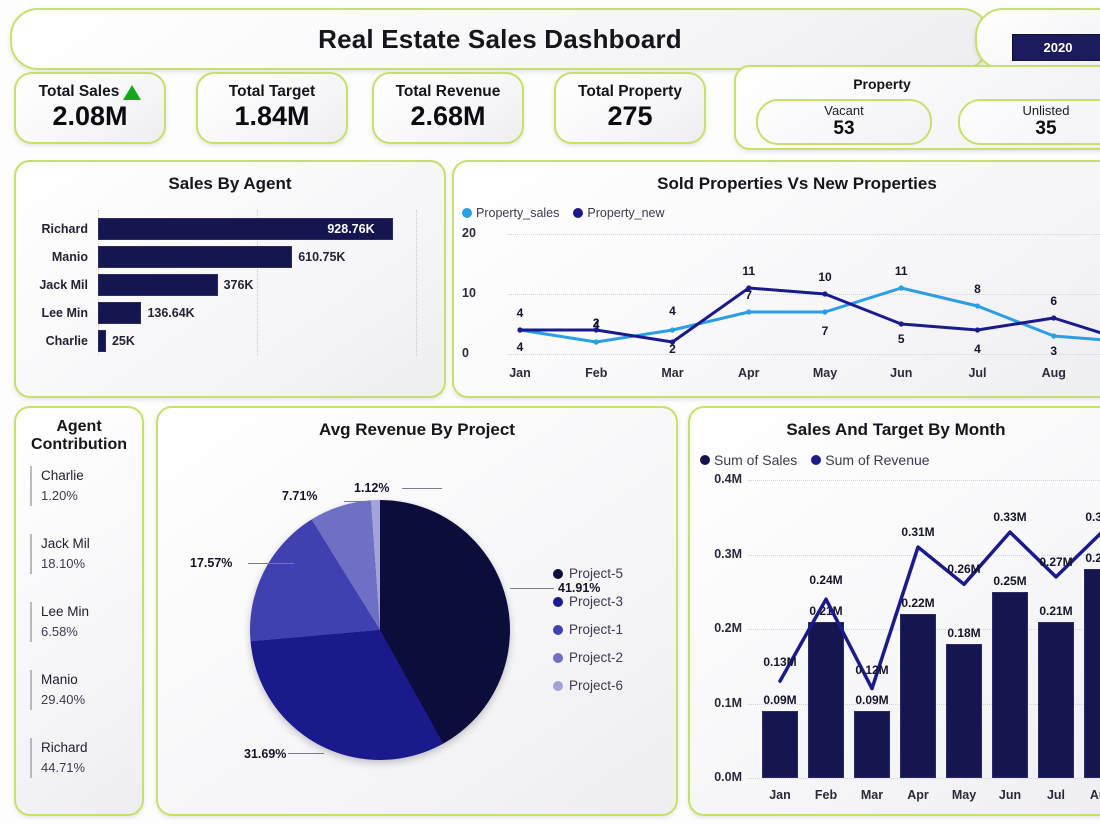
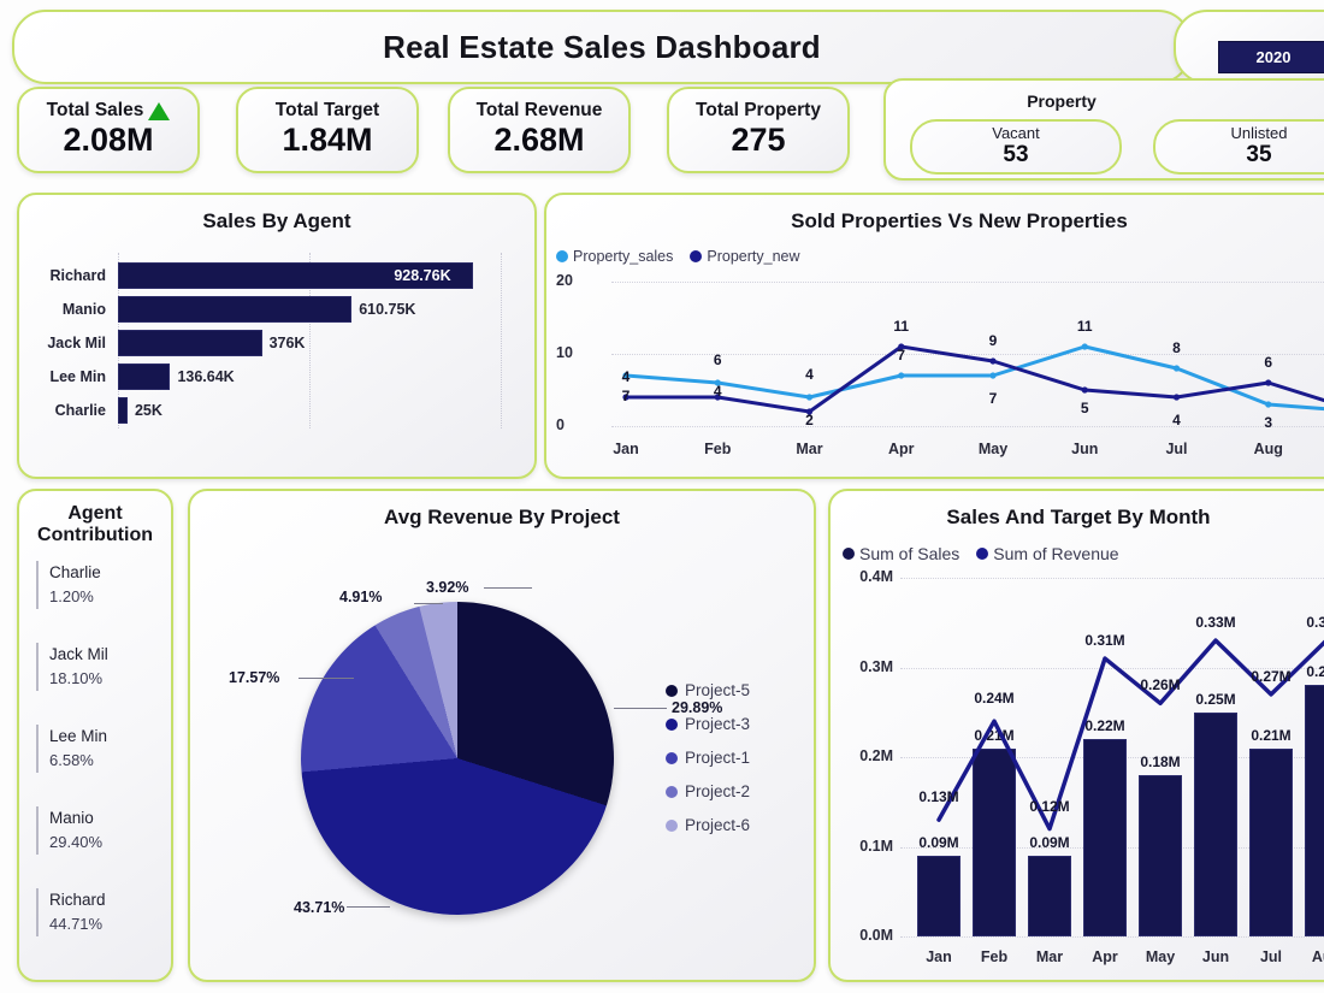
Sold Properties Vs New Properties/Property_sales/Jan: 4 -> 7
Sold Properties Vs New Properties/Property_sales/Feb: 2 -> 6
Sold Properties Vs New Properties/Property_new/May: 10 -> 9
Avg Revenue By Project/Project-5: 41.91% -> 29.89%
Avg Revenue By Project/Project-3: 31.69% -> 43.71%
Avg Revenue By Project/Project-2: 7.71% -> 4.91%
Avg Revenue By Project/Project-6: 1.12% -> 3.92%
